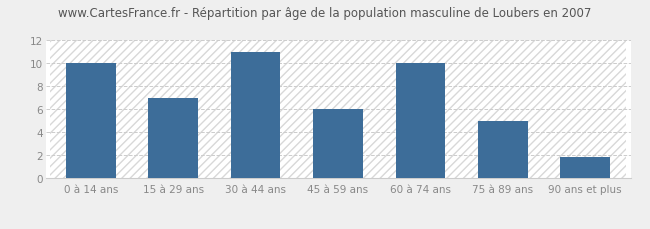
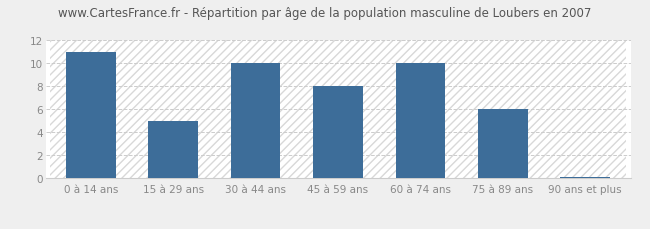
0 à 14 ans: 10.0 -> 11.0
15 à 29 ans: 7.0 -> 5.0
30 à 44 ans: 11.0 -> 10.0
45 à 59 ans: 6.0 -> 8.0
75 à 89 ans: 5.0 -> 6.0
90 ans et plus: 1.9 -> 0.1
